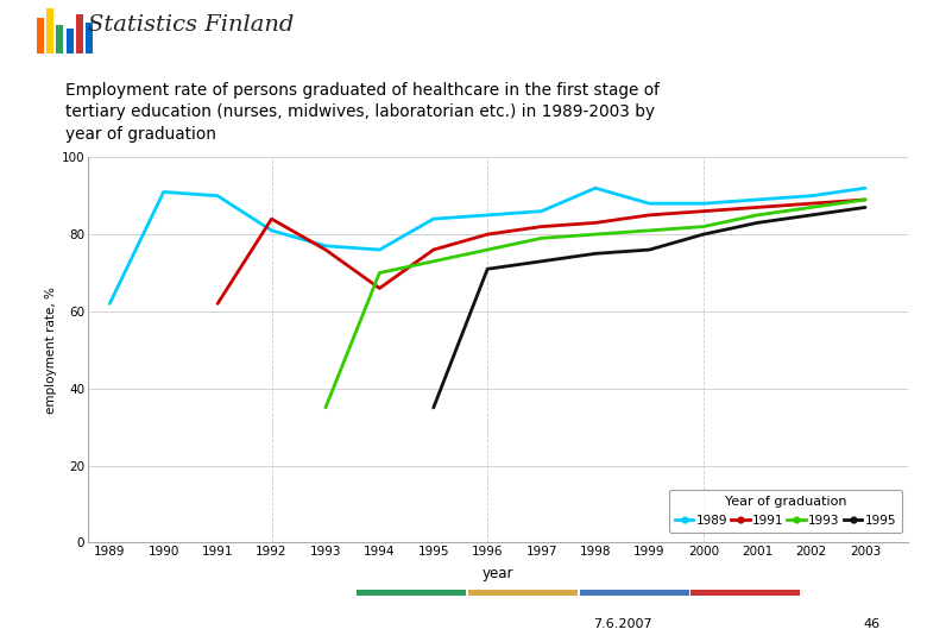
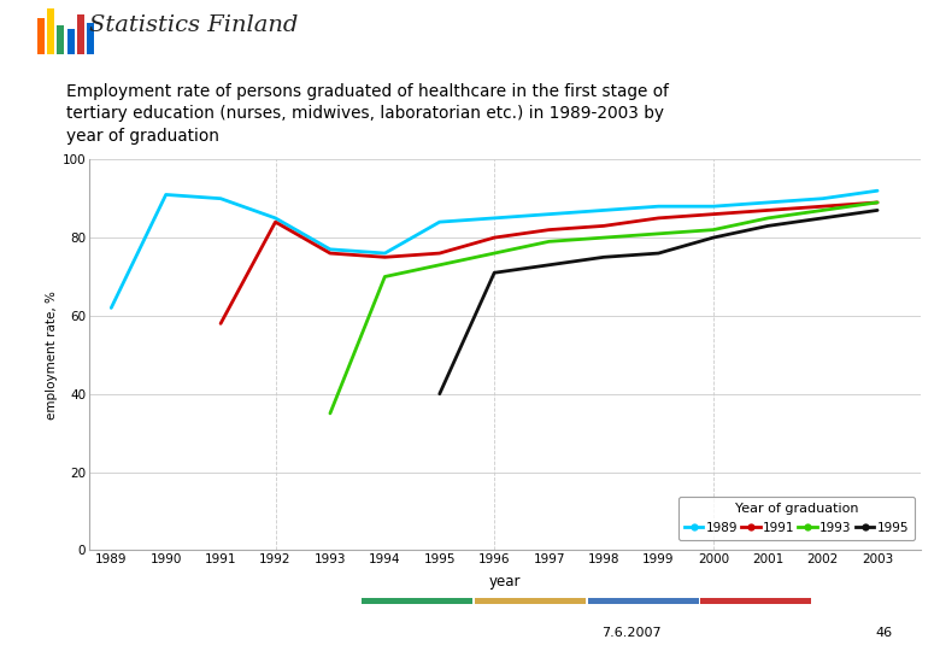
1991/1991: 62 -> 58
1989/1992: 81 -> 85
1991/1994: 66 -> 75
1995/1995: 35 -> 40
1989/1998: 92 -> 87
